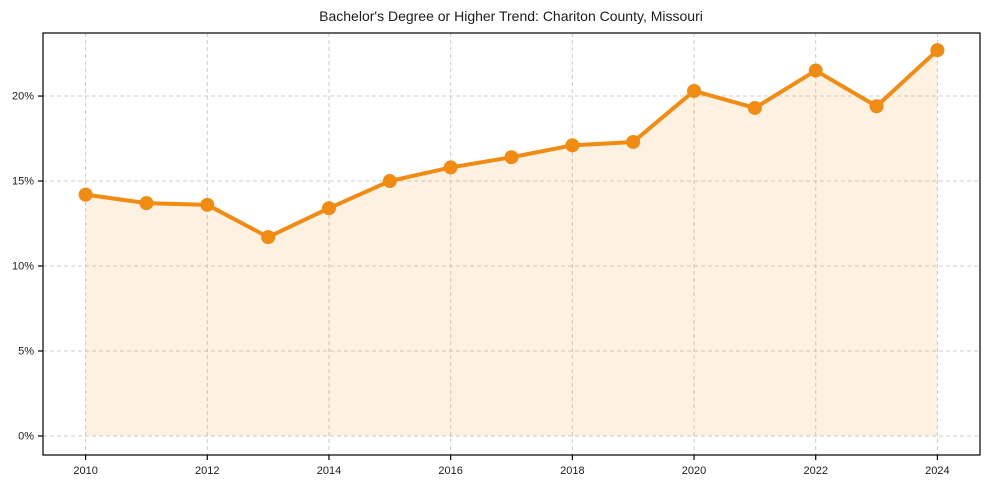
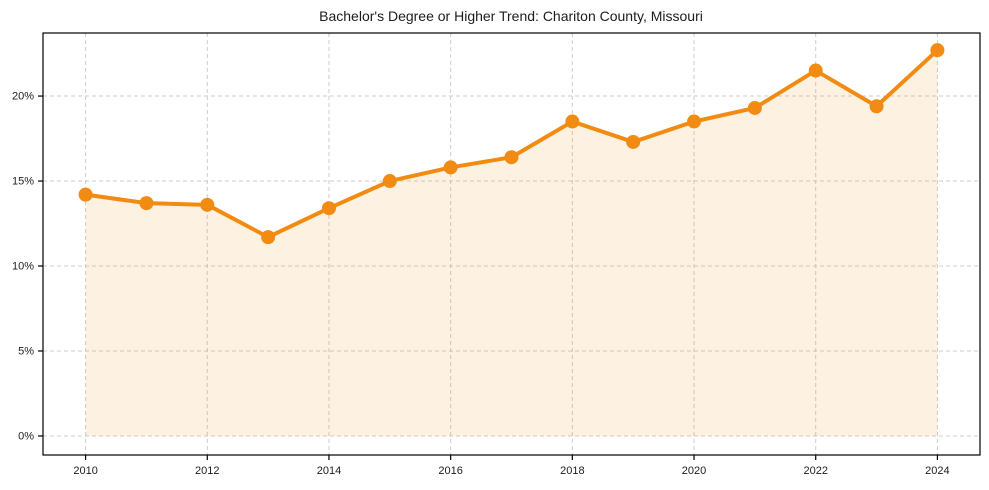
2018: 17.1% -> 18.5%
2020: 20.3% -> 18.5%
